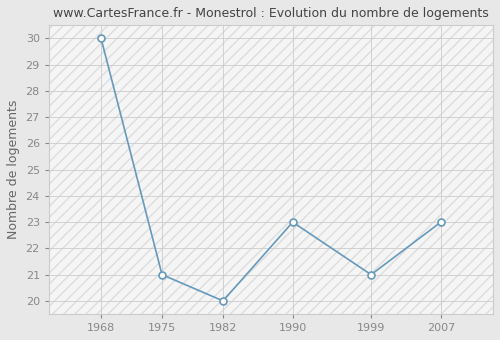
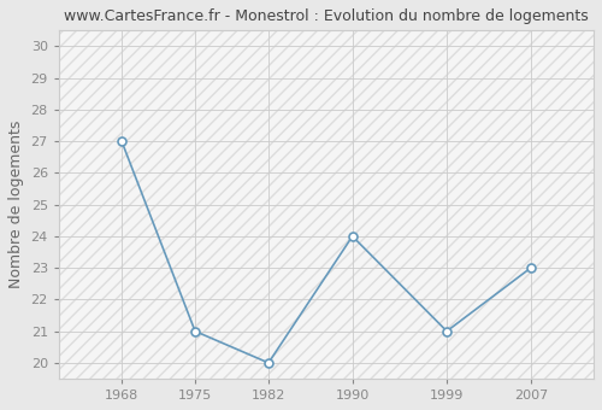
1968: 30 -> 27
1990: 23 -> 24
